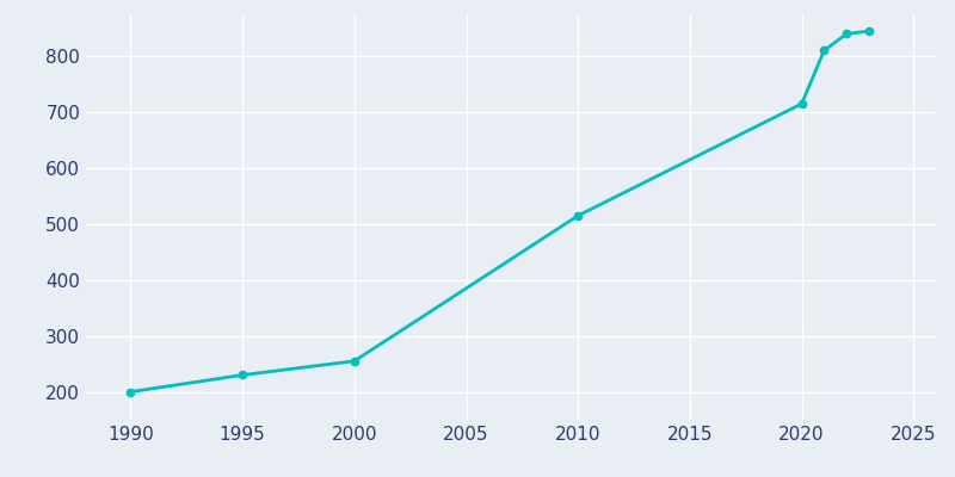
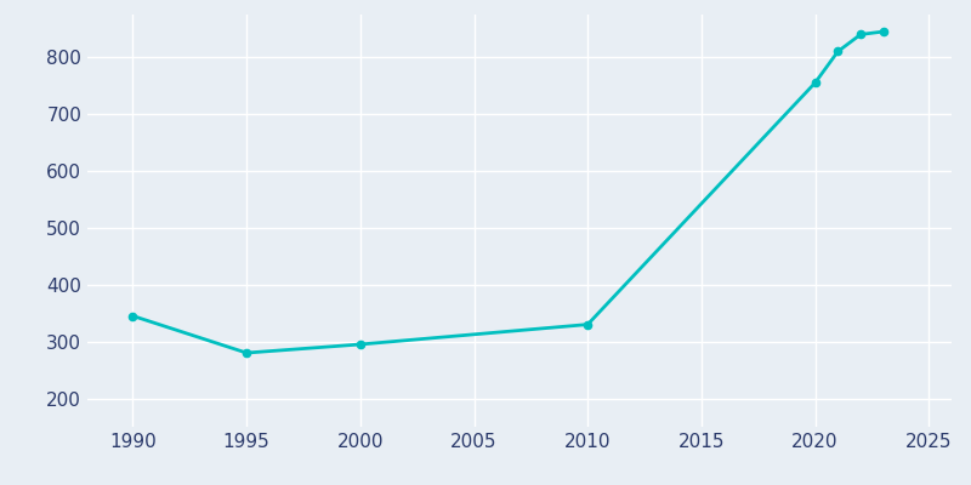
1990: 200 -> 345
1995: 230 -> 280
2000: 255 -> 295
2010: 515 -> 330
2020: 715 -> 755
